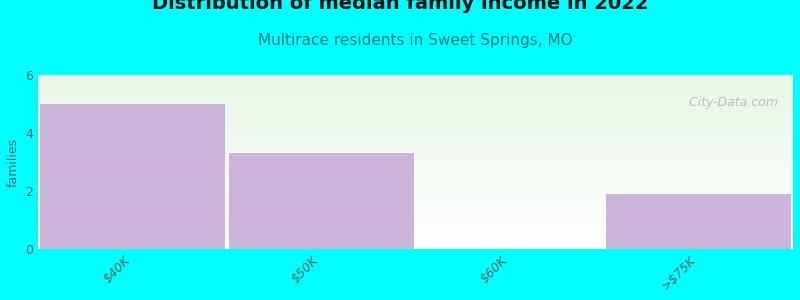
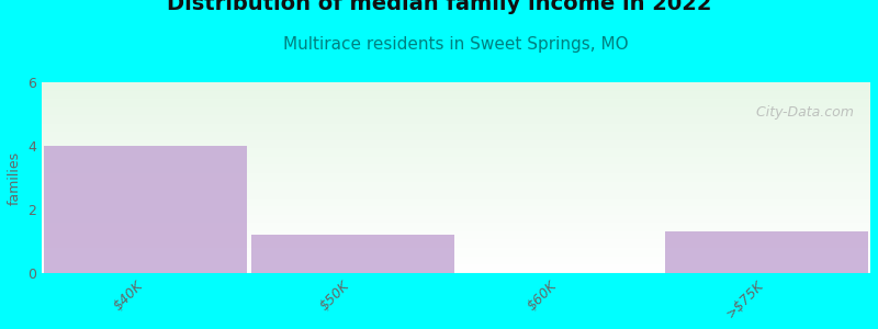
$40K: 5.0 -> 4.0
$50K: 3.3 -> 1.2
>$75K: 1.9 -> 1.3
